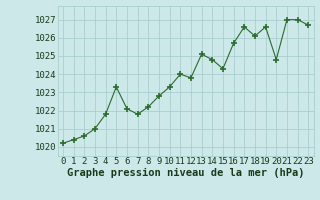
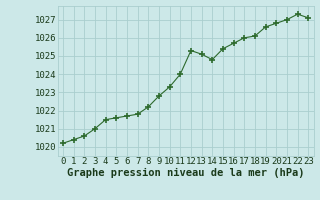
4: 1021.8 -> 1021.5
5: 1023.3 -> 1021.6
6: 1022.1 -> 1021.7
12: 1023.8 -> 1025.3
15: 1024.3 -> 1025.4
17: 1026.6 -> 1026.0
20: 1024.8 -> 1026.8
22: 1027.0 -> 1027.3
23: 1026.7 -> 1027.1
